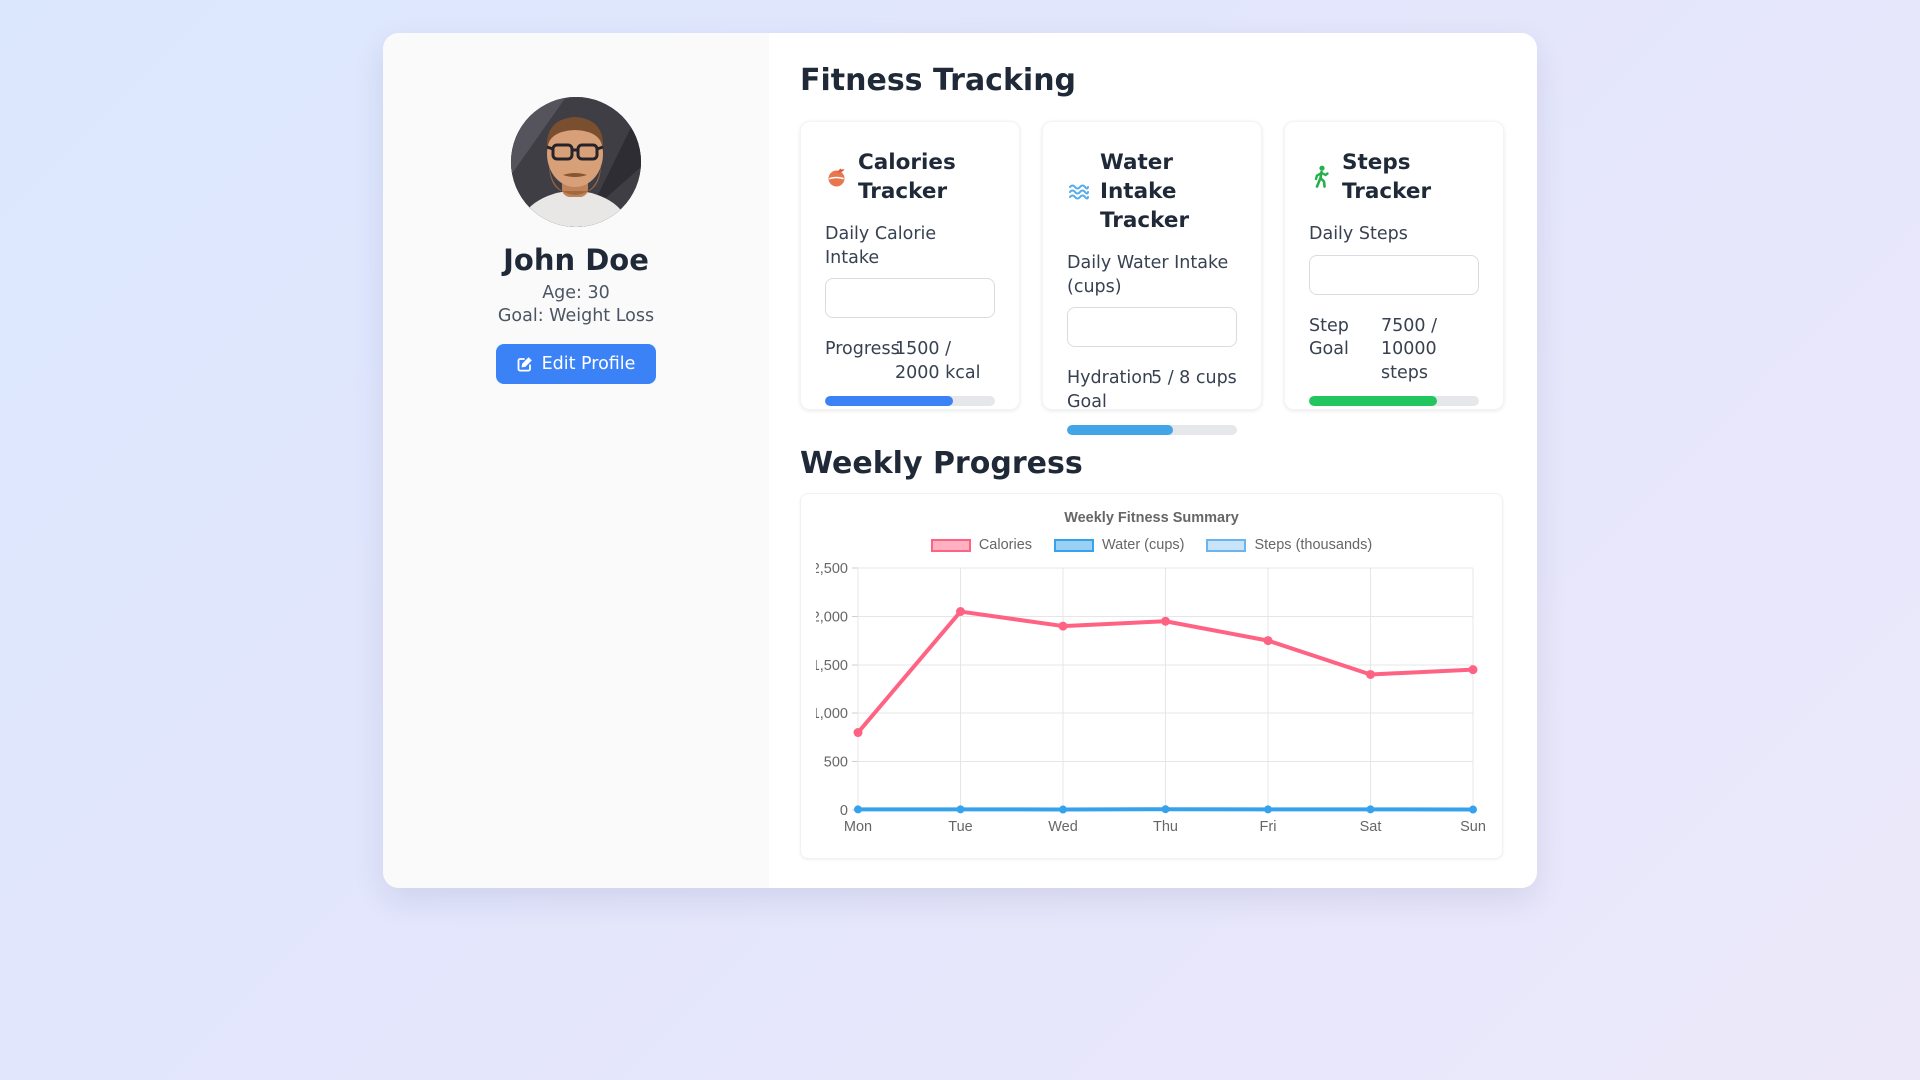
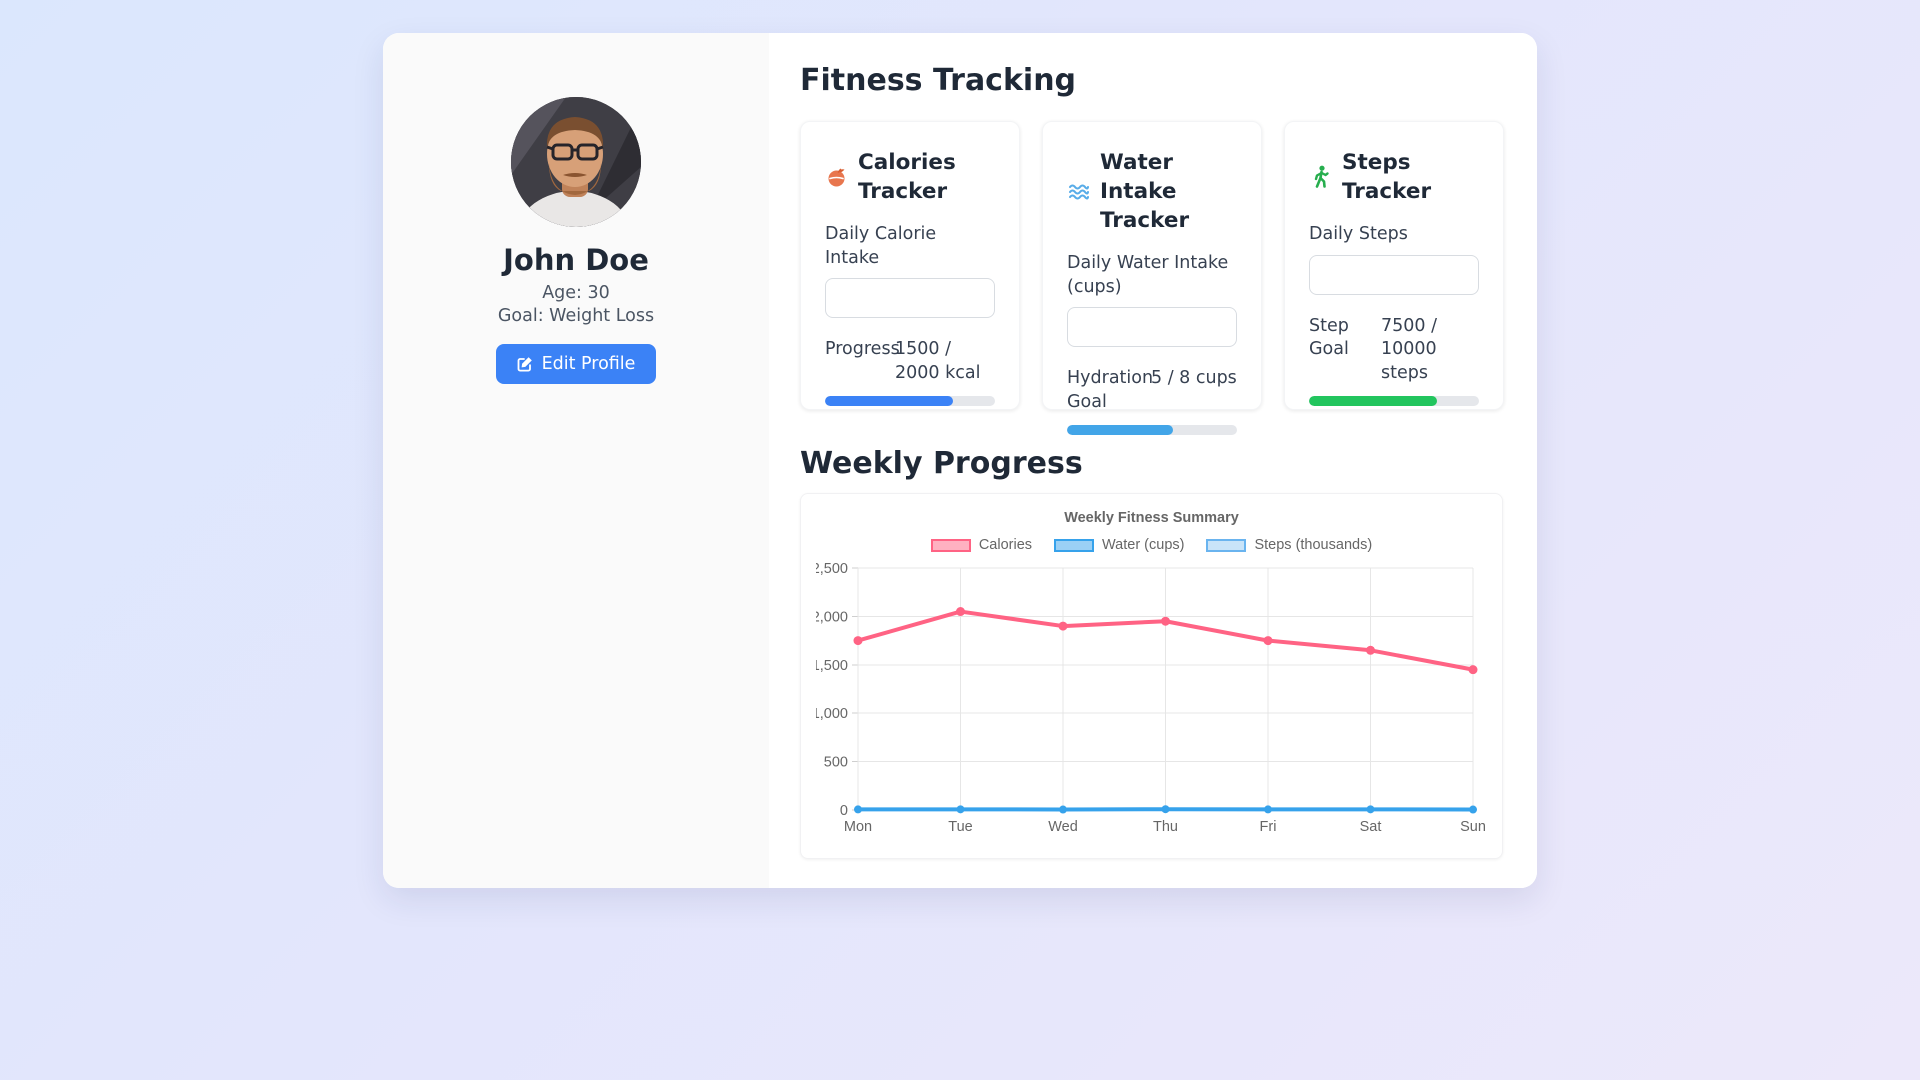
Calories/Mon: 800 -> 1800
Calories/Sat: 1400 -> 1600
